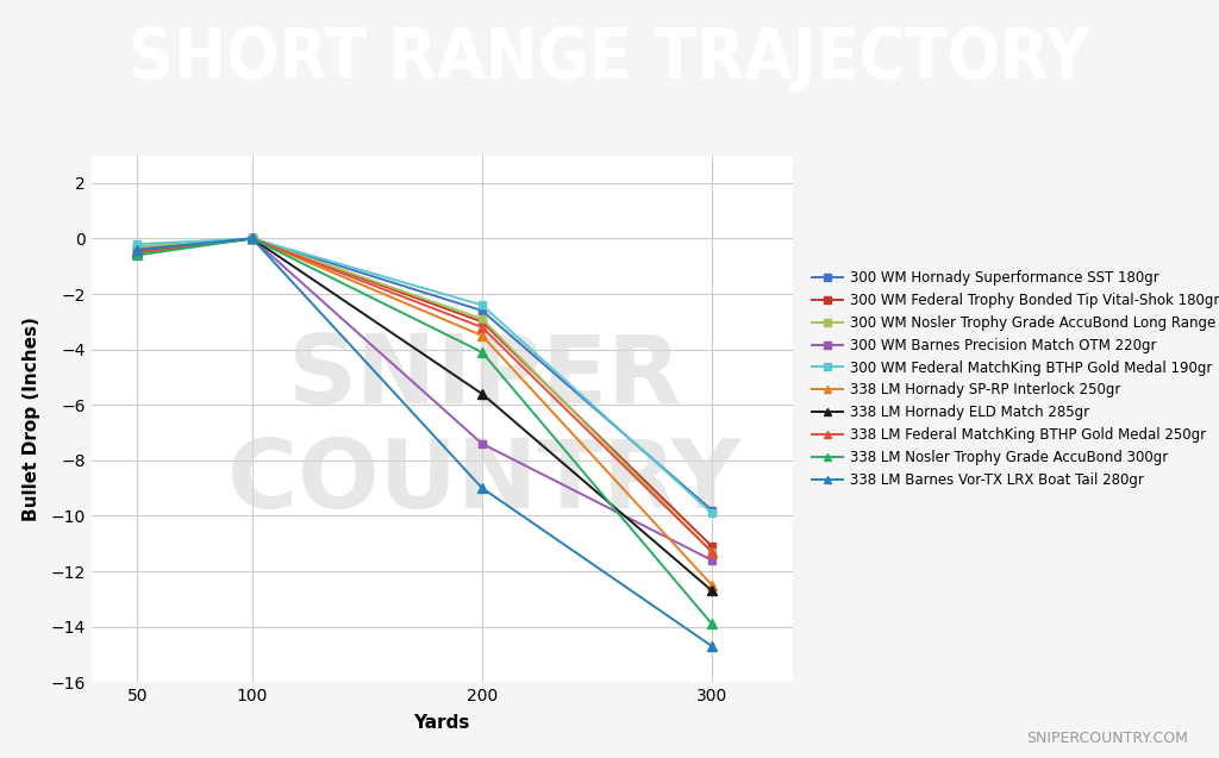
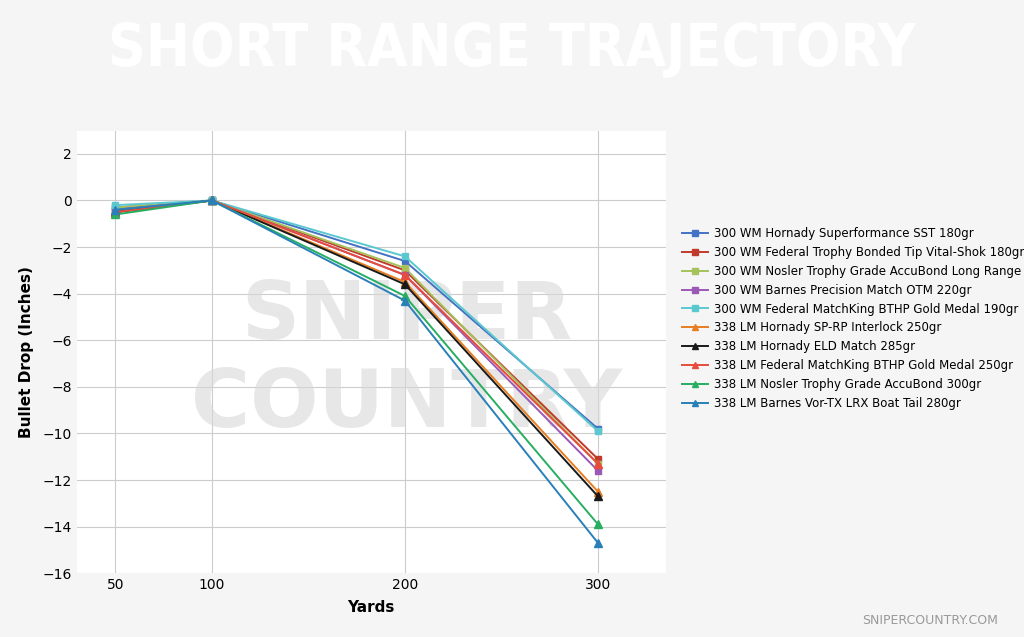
300 WM Barnes Precision Match OTM 220gr/200: -7.4 -> -3.2
338 LM Hornady ELD Match 285gr/200: -5.6 -> -3.6
338 LM Barnes Vor-TX LRX Boat Tail 280gr/200: -9.0 -> -4.3
